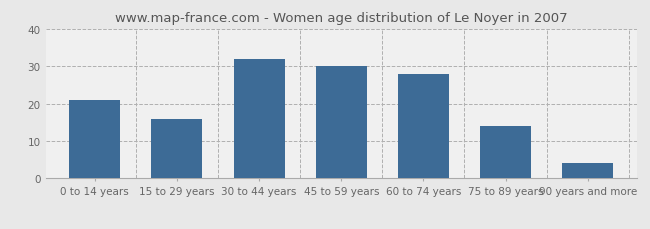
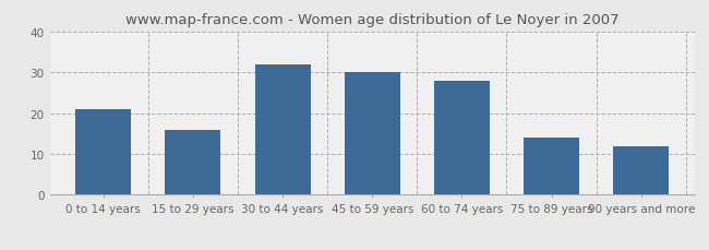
90 years and more: 4 -> 12
